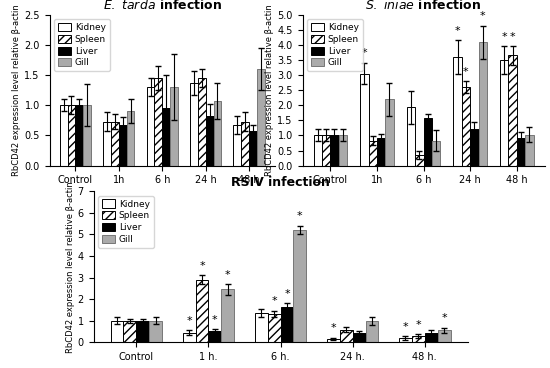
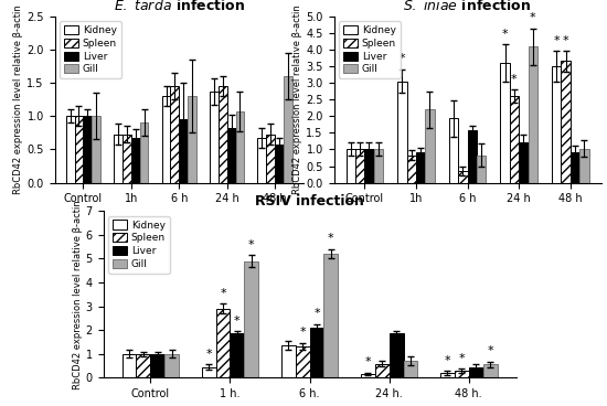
Liver/1 h.: 0.50 -> 1.85
Gill/1 h.: 2.45 -> 4.90
Liver/6 h.: 1.65 -> 2.10
Liver/24 h.: 0.42 -> 1.85
Gill/24 h.: 0.98 -> 0.70
